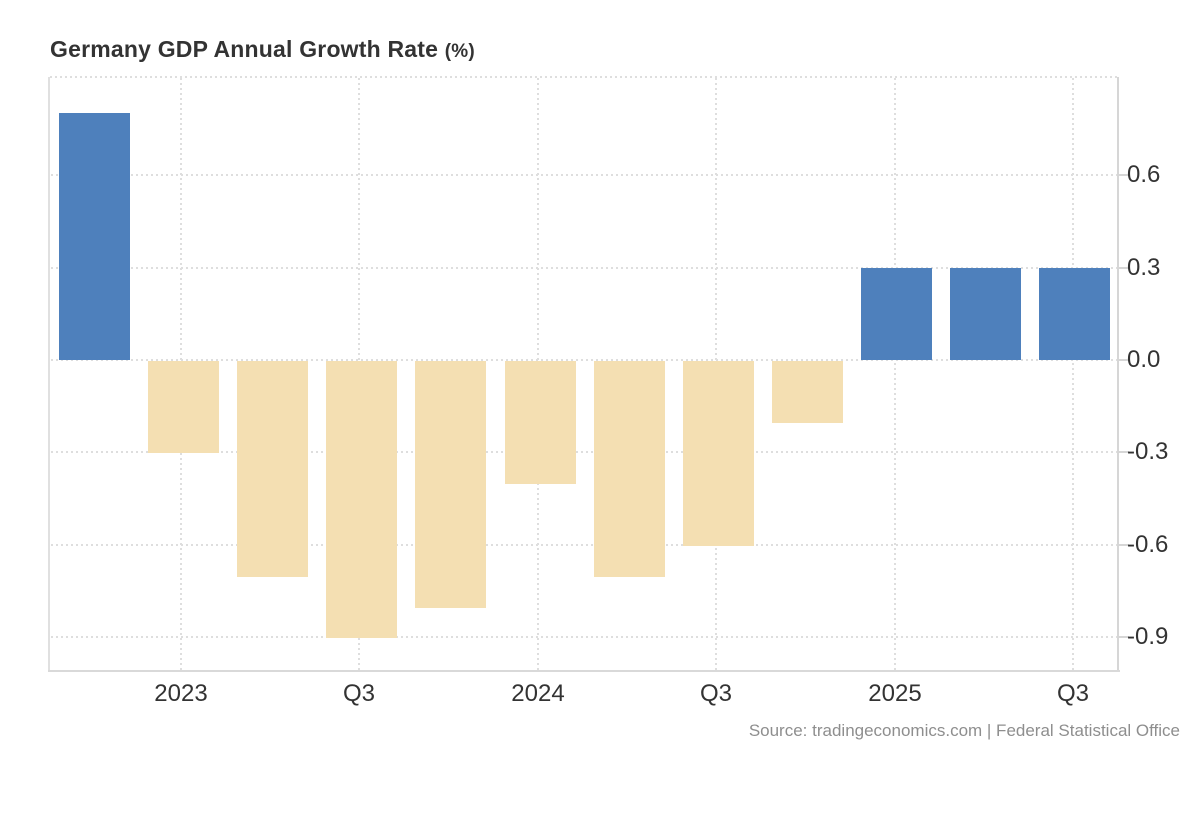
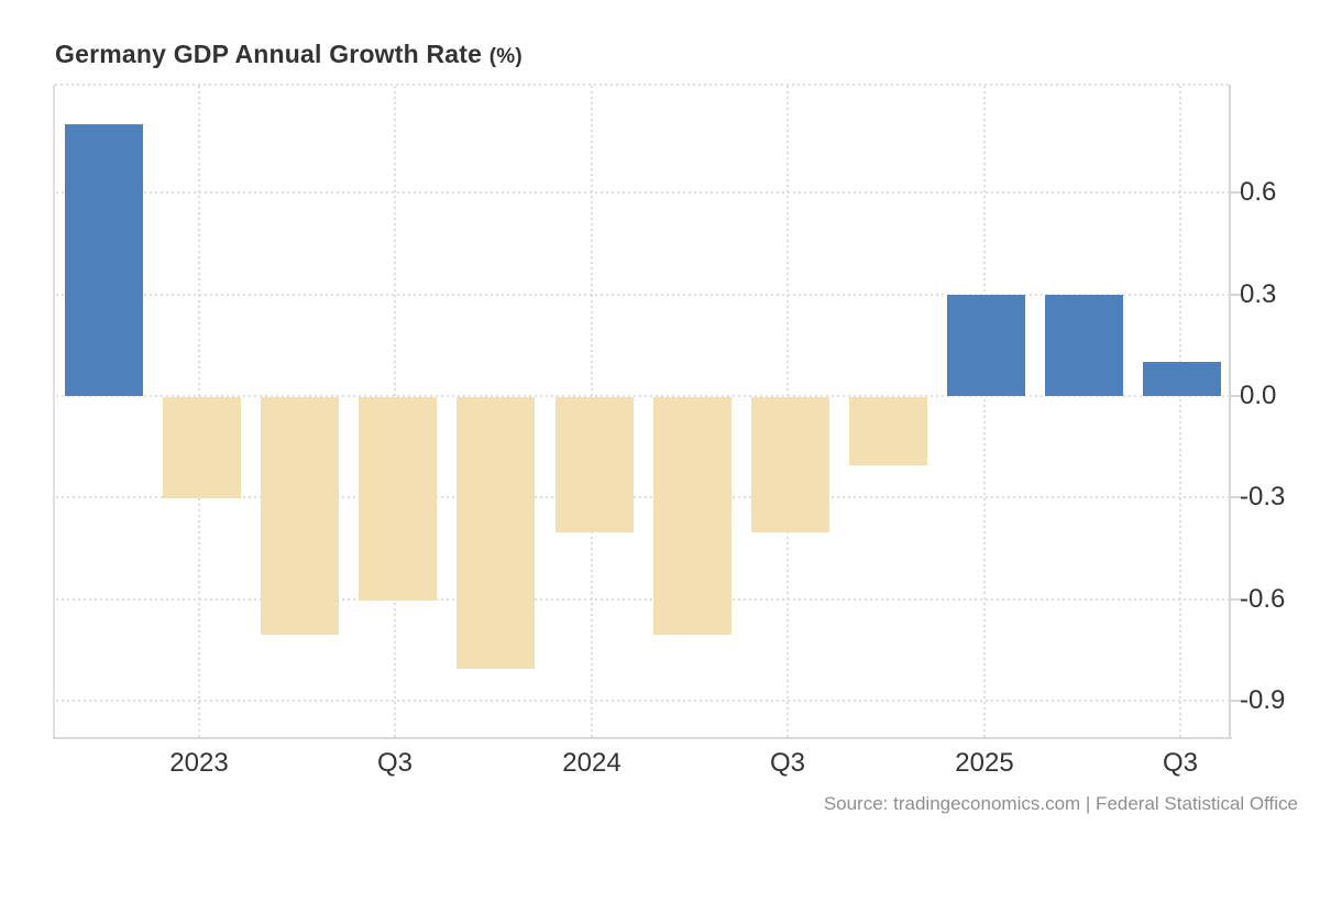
2023 Q3: -0.9 -> -0.6
2024 Q3: -0.6 -> -0.4
2025 Q3: 0.3 -> 0.1
